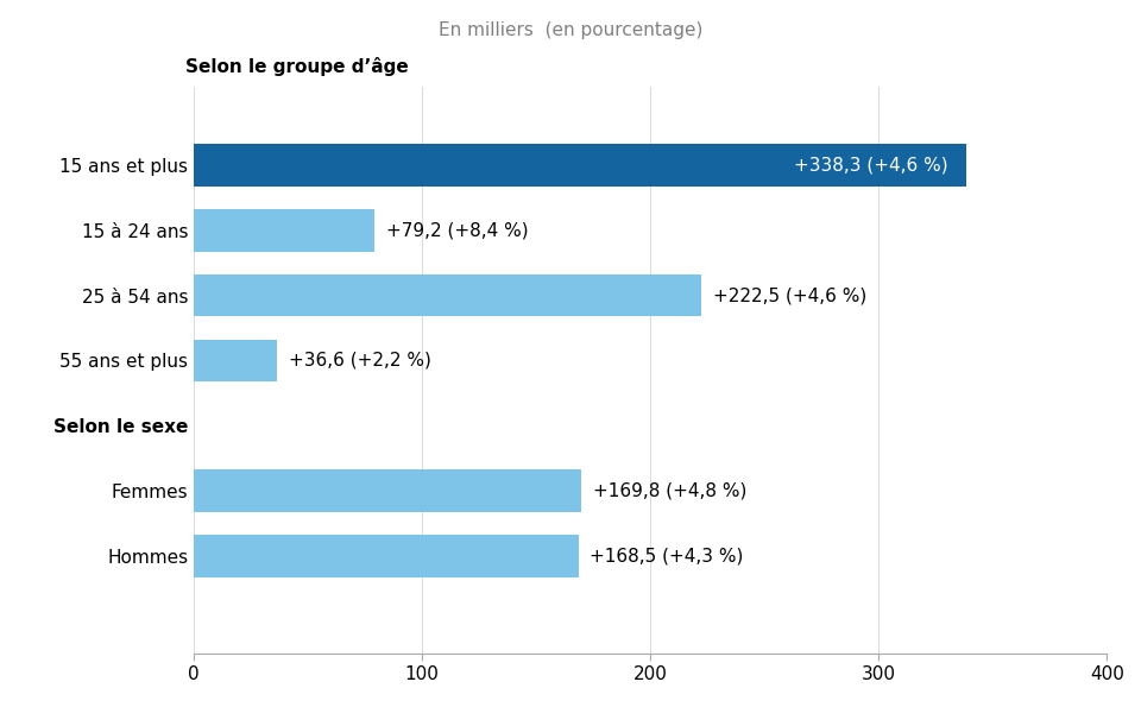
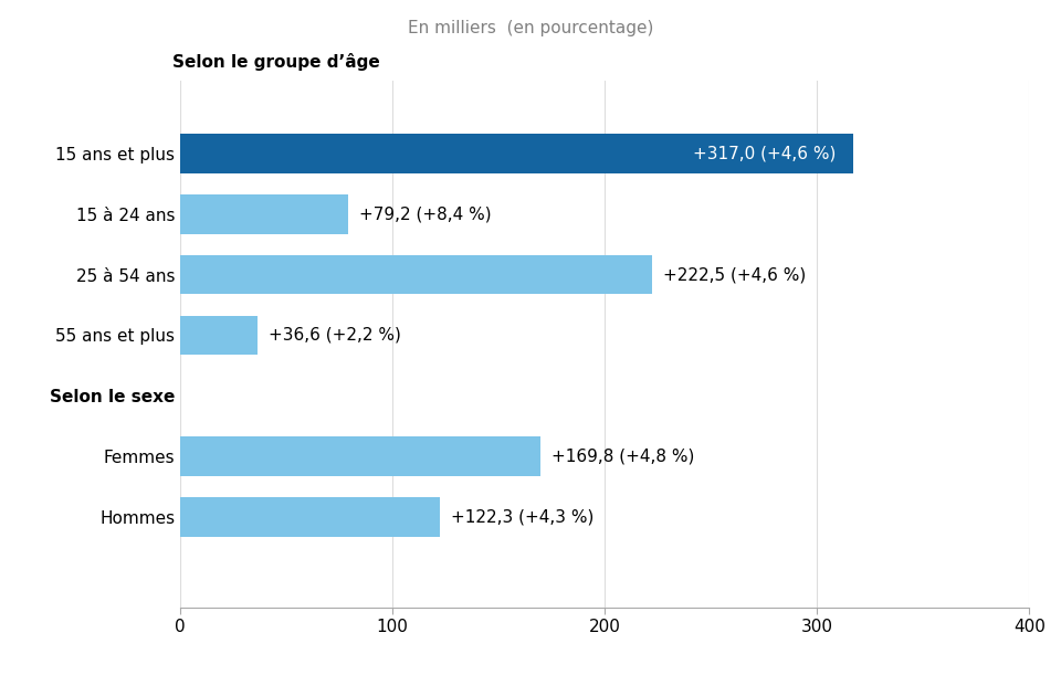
15 ans et plus: +338,3 -> +317,0
Hommes: +168,5 -> +122,3
